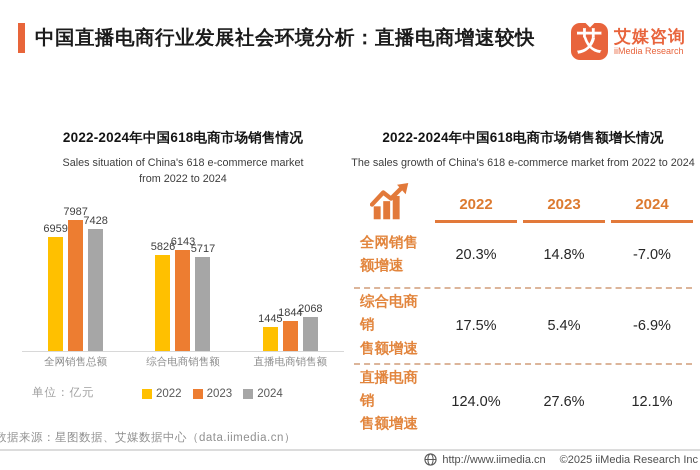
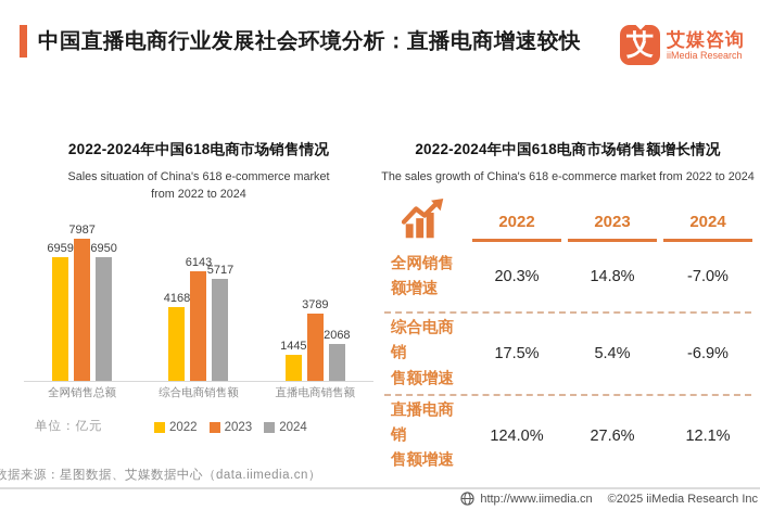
2022-2024年中国618电商市场销售情况/2024/全网销售总额: 7428 -> 6950
2022-2024年中国618电商市场销售情况/2022/综合电商销售额: 5826 -> 4168
2022-2024年中国618电商市场销售情况/2023/直播电商销售额: 1844 -> 3789
